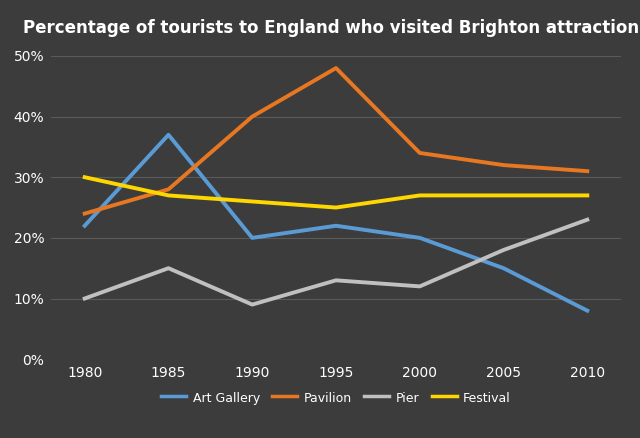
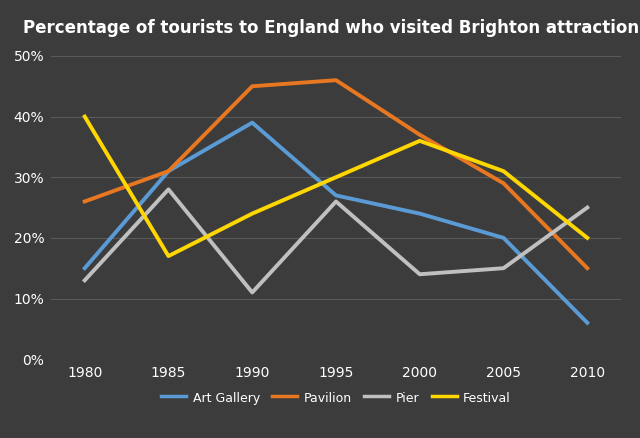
Art Gallery/1980: 22% -> 15%
Pavilion/1980: 24% -> 26%
Pier/1980: 10% -> 13%
Festival/1980: 30% -> 40%
Art Gallery/1985: 37% -> 31%
Pavilion/1985: 28% -> 31%
Pier/1985: 15% -> 28%
Festival/1985: 27% -> 17%
Art Gallery/1990: 20% -> 39%
Pavilion/1990: 40% -> 45%
Pier/1990: 9% -> 11%
Festival/1990: 26% -> 24%
Art Gallery/1995: 22% -> 27%
Pavilion/1995: 48% -> 46%
Pier/1995: 13% -> 26%
Festival/1995: 25% -> 30%
Art Gallery/2000: 20% -> 24%
Pavilion/2000: 34% -> 37%
Pier/2000: 12% -> 14%
Festival/2000: 27% -> 36%
Art Gallery/2005: 15% -> 20%
Pavilion/2005: 32% -> 29%
Pier/2005: 18% -> 15%
Festival/2005: 27% -> 31%
Art Gallery/2010: 8% -> 6%
Pavilion/2010: 31% -> 15%
Pier/2010: 23% -> 25%
Festival/2010: 27% -> 20%
